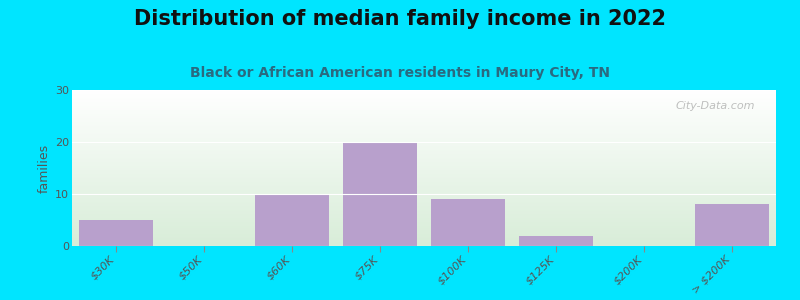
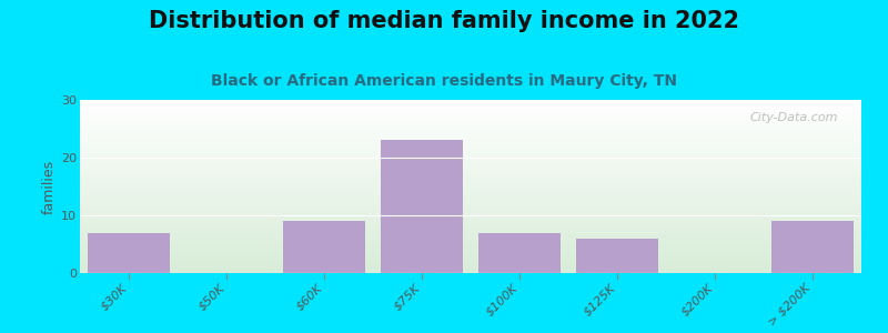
$30K: 5 -> 7
$60K: 10 -> 9
$75K: 20 -> 23
$100K: 9 -> 7
$125K: 2 -> 6
> $200K: 8 -> 9
